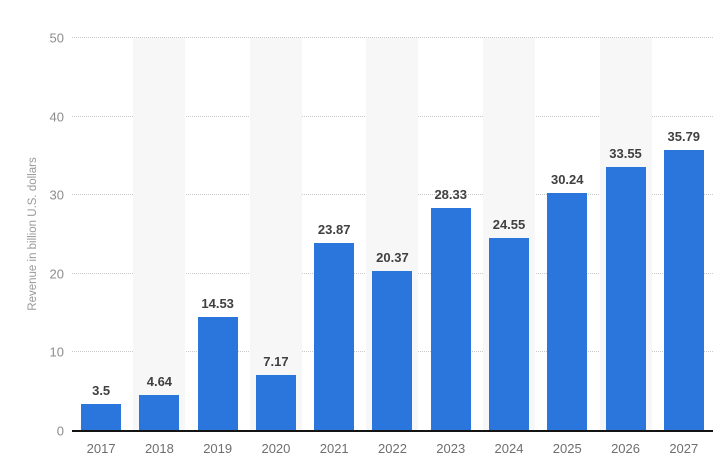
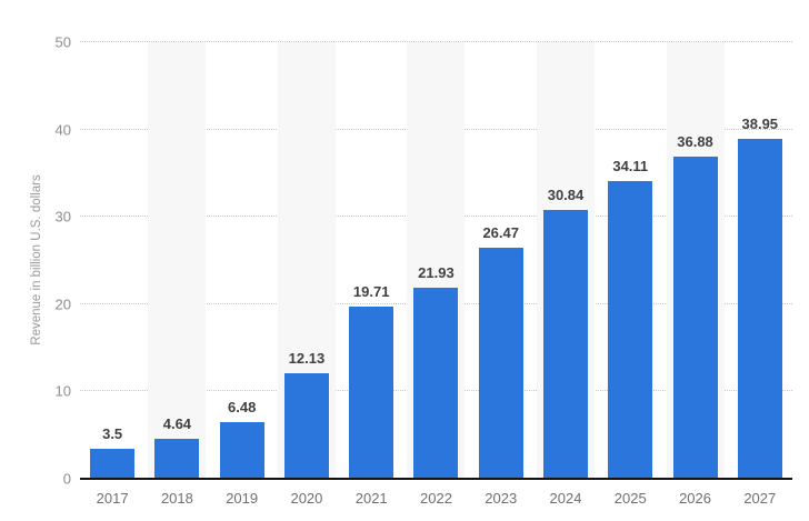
2019: 14.53 -> 6.48
2020: 7.17 -> 12.13
2021: 23.87 -> 19.71
2022: 20.37 -> 21.93
2023: 28.33 -> 26.47
2024: 24.55 -> 30.84
2025: 30.24 -> 34.11
2026: 33.55 -> 36.88
2027: 35.79 -> 38.95
